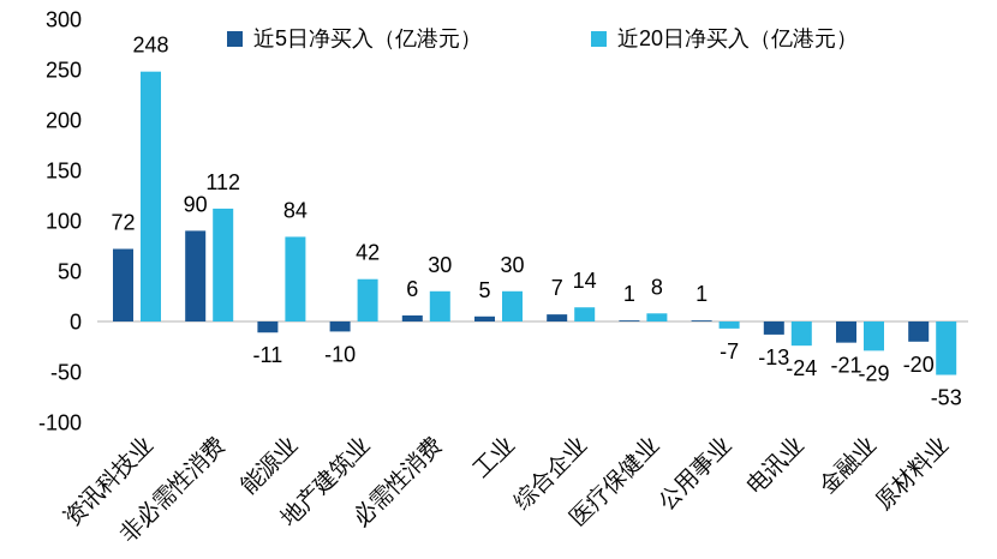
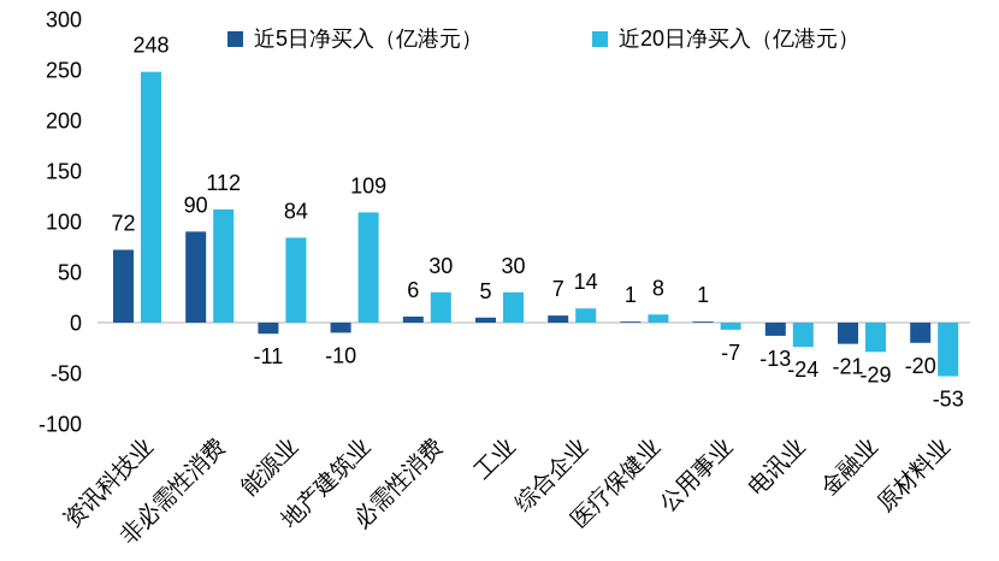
近20日净买入（亿港元）/地产建筑业: 42 -> 109
